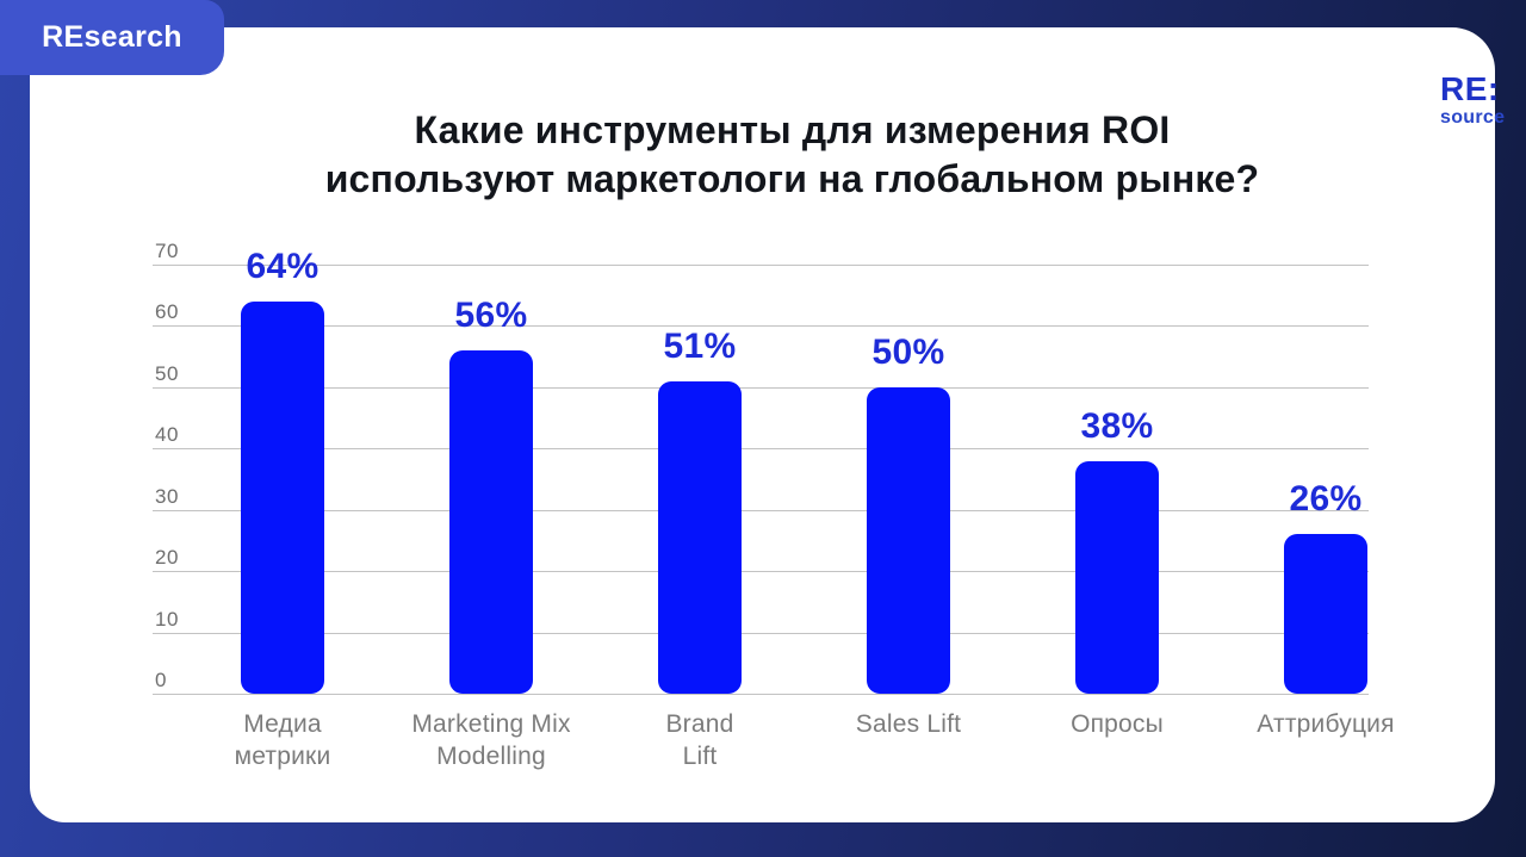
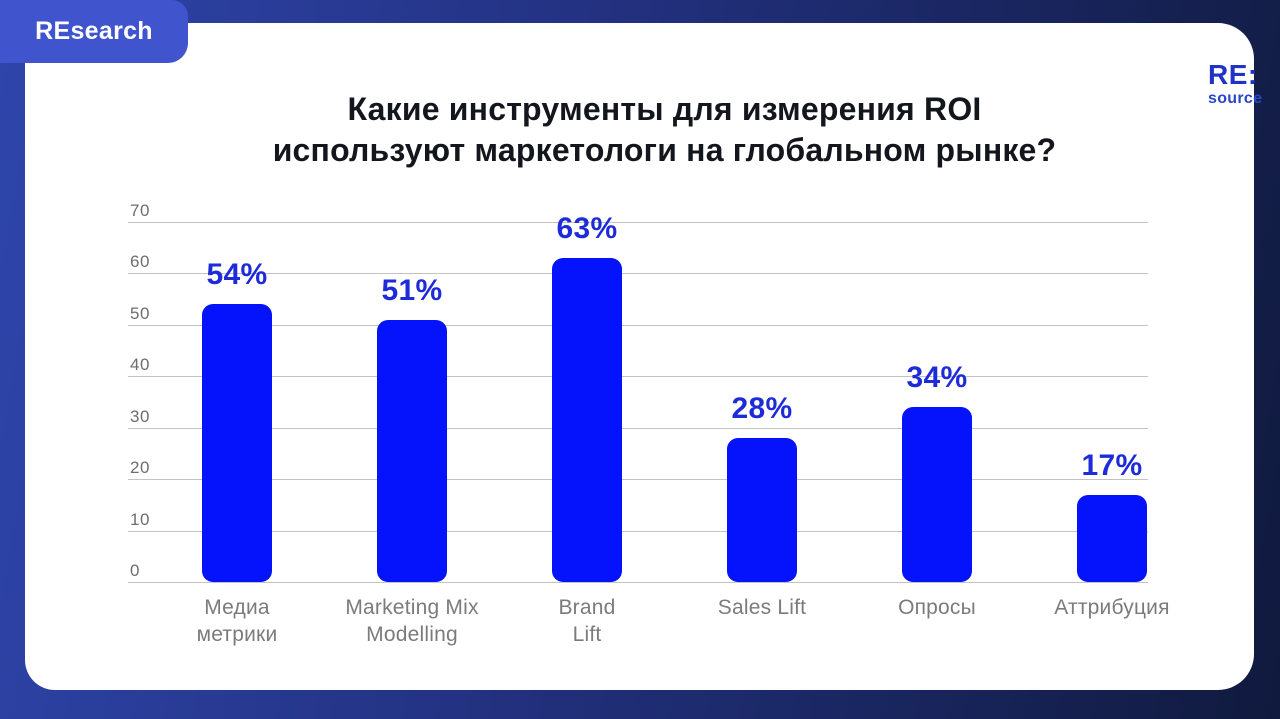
Медиа метрики: 64% -> 54%
Marketing Mix Modelling: 56% -> 51%
Brand Lift: 51% -> 63%
Sales Lift: 50% -> 28%
Опросы: 38% -> 34%
Аттрибуция: 26% -> 17%
